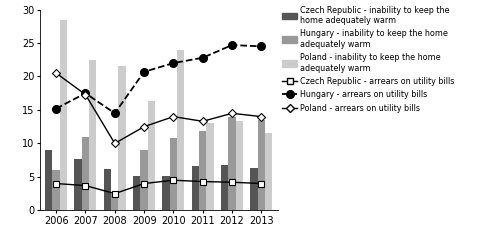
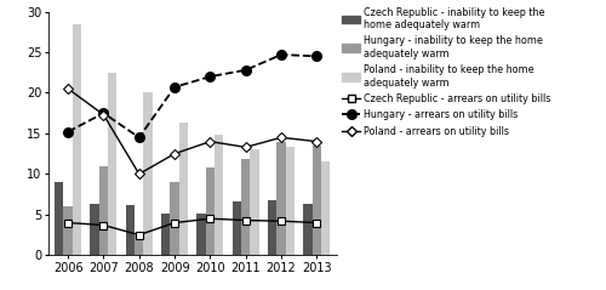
Czech Republic - inability to keep the home adequately warm/2007: 7.6 -> 6.3
Poland - inability to keep the home adequately warm/2008: 21.6 -> 20.0
Poland - inability to keep the home adequately warm/2010: 24.0 -> 14.8
